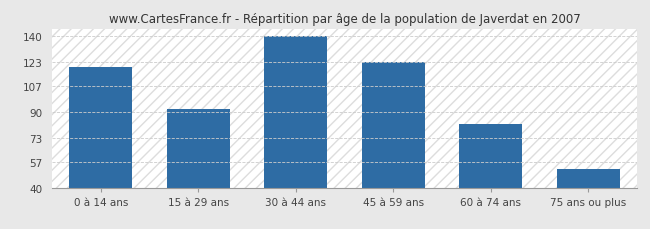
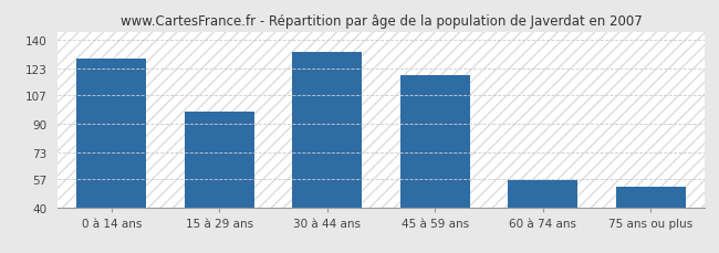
0 à 14 ans: 120 -> 129
15 à 29 ans: 92 -> 97
30 à 44 ans: 140 -> 133
45 à 59 ans: 123 -> 119
60 à 74 ans: 82 -> 56
